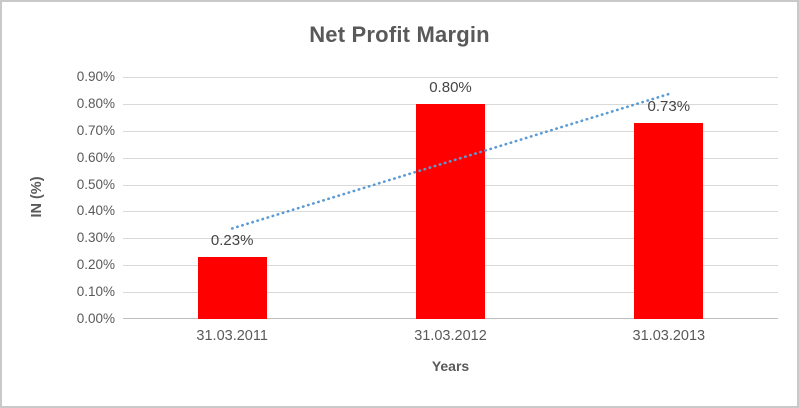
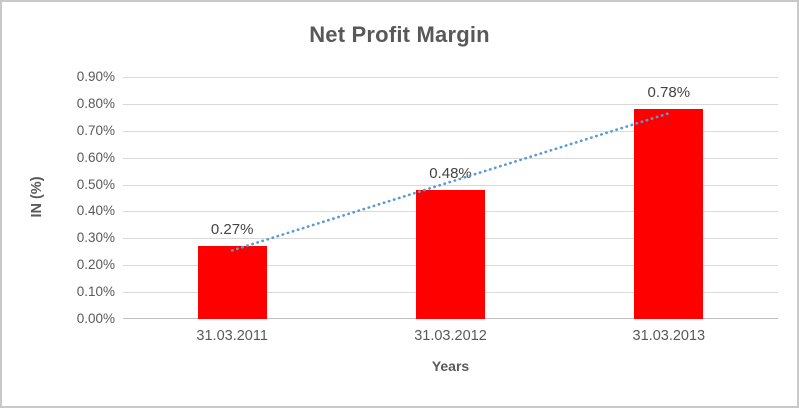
31.03.2011: 0.23% -> 0.27%
31.03.2012: 0.80% -> 0.48%
31.03.2013: 0.73% -> 0.78%
